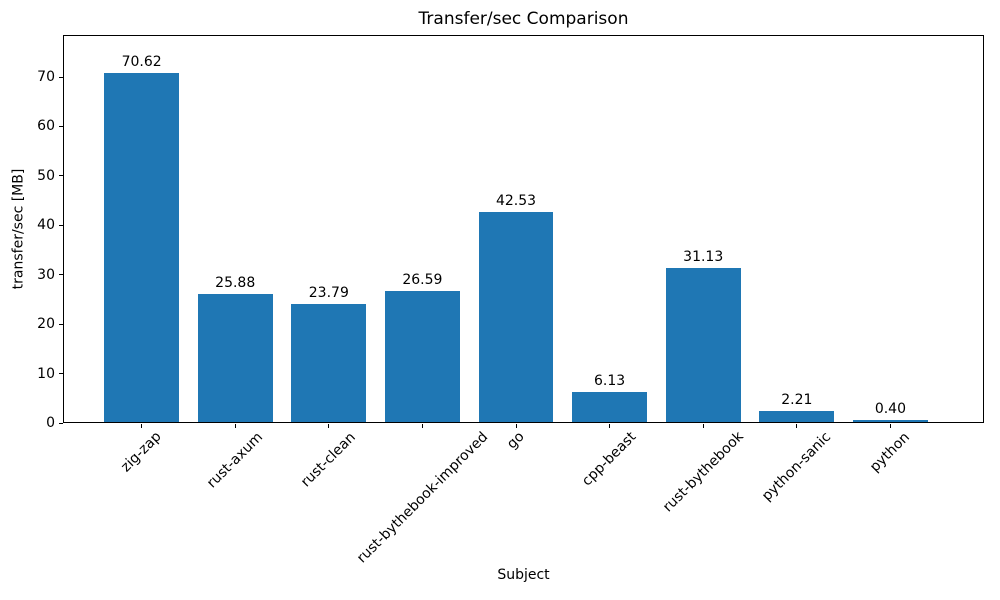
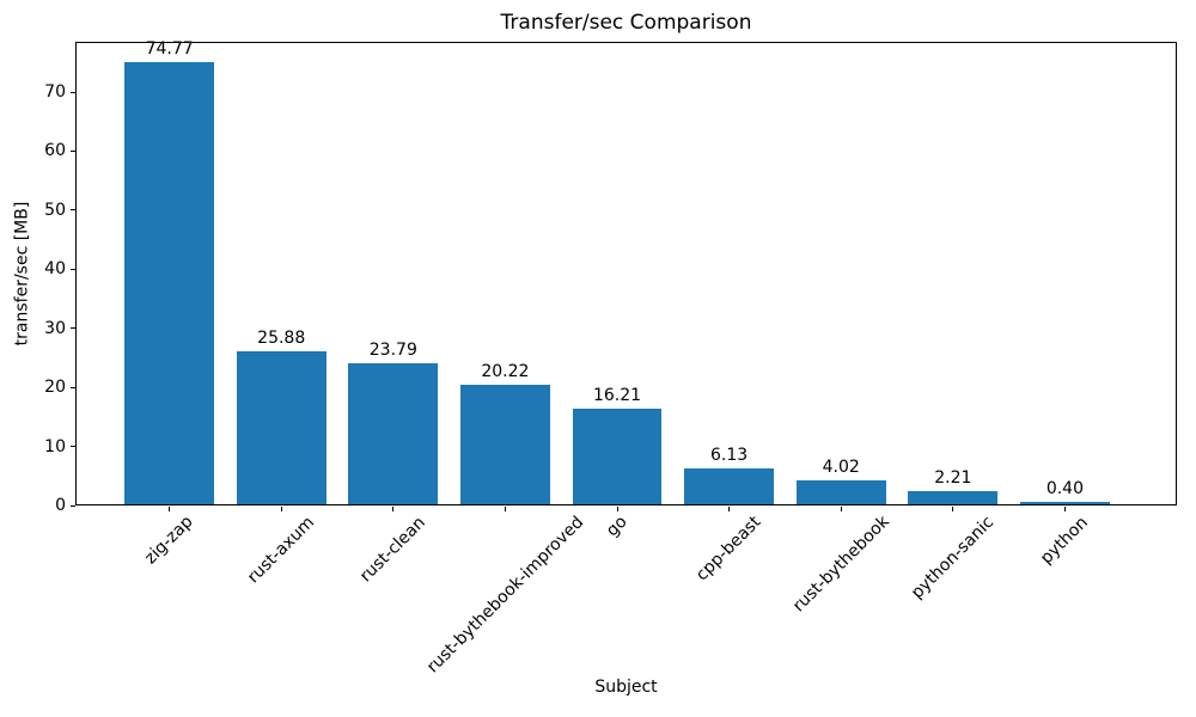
zig-zap: 70.62 -> 74.77
rust-bythebook-improved: 26.59 -> 20.22
go: 42.53 -> 16.21
rust-bythebook: 31.13 -> 4.02
